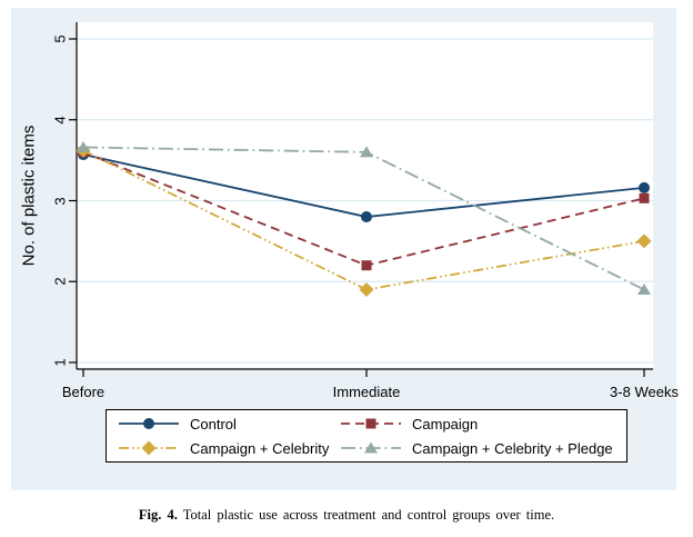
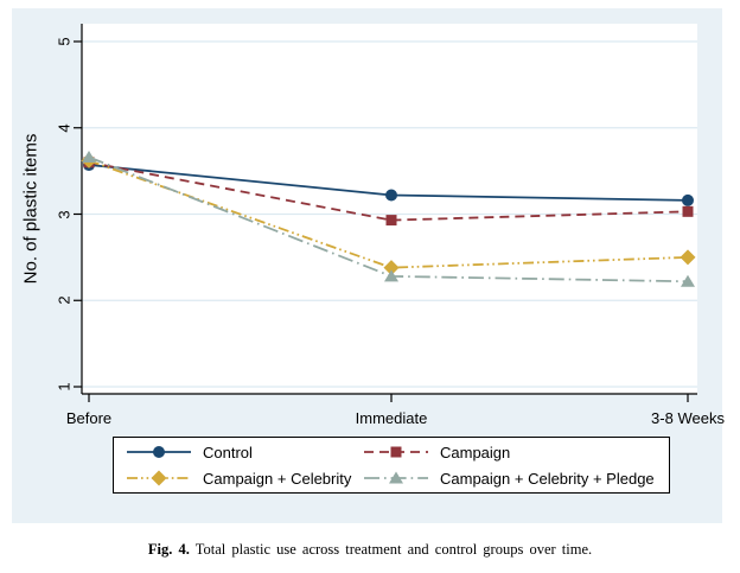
Control/Immediate: 2.8 -> 3.2
Campaign/Immediate: 2.2 -> 2.9
Campaign + Celebrity/Immediate: 1.9 -> 2.4
Campaign + Celebrity + Pledge/Immediate: 3.6 -> 2.3
Campaign + Celebrity + Pledge/3-8 Weeks: 1.9 -> 2.2
